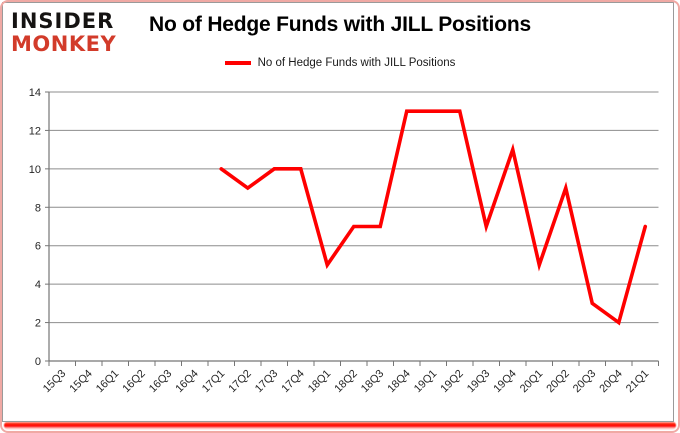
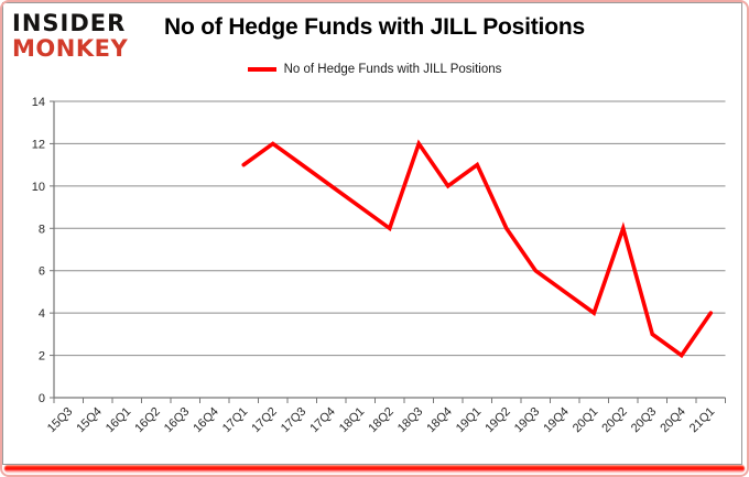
17Q1: 10 -> 11
17Q2: 9 -> 12
17Q3: 10 -> 11
18Q1: 5 -> 9
18Q2: 7 -> 8
18Q3: 7 -> 12
18Q4: 13 -> 10
19Q1: 13 -> 11
19Q2: 13 -> 8
19Q3: 7 -> 6
19Q4: 11 -> 5
20Q1: 5 -> 4
20Q2: 9 -> 8
21Q1: 7 -> 4
